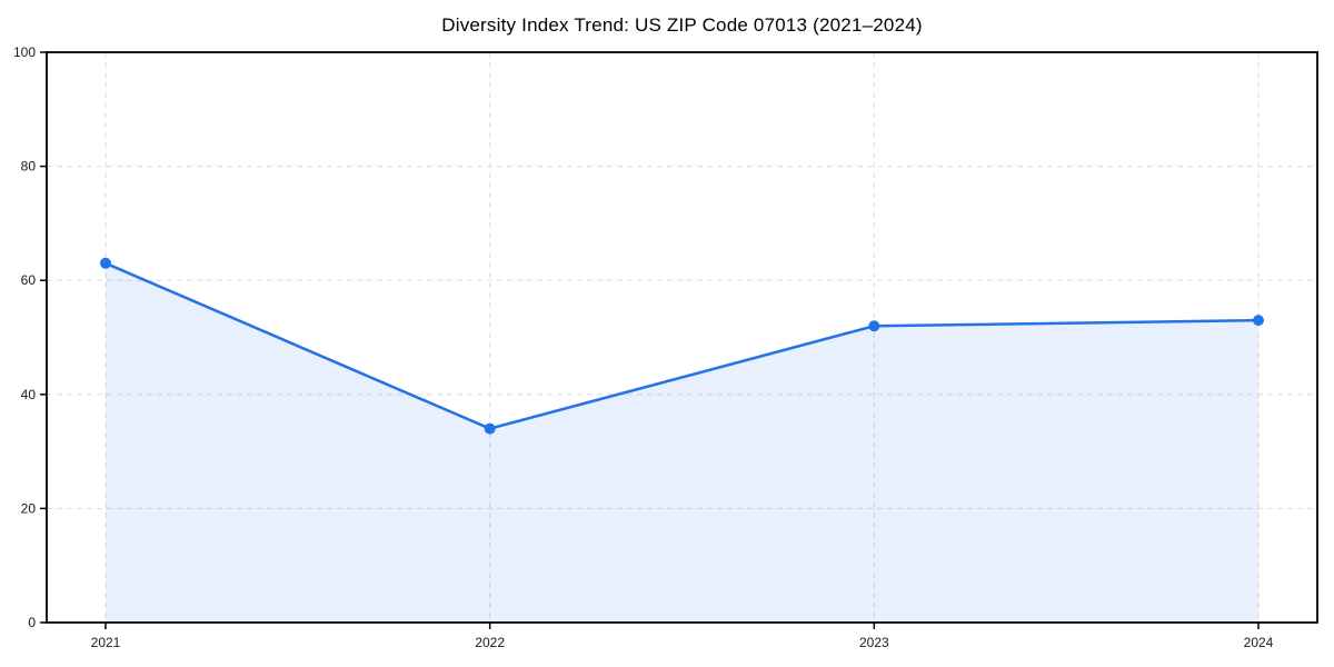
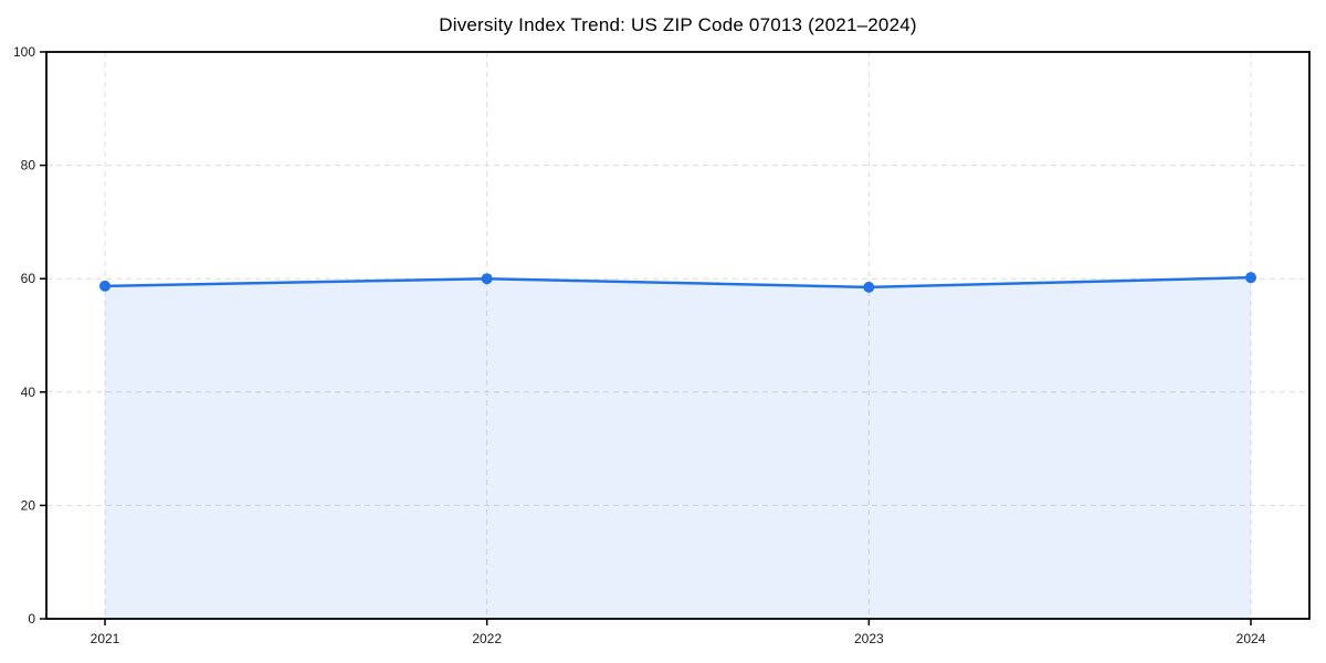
2021: 63 -> 59
2022: 34 -> 60
2023: 52 -> 58
2024: 53 -> 60
